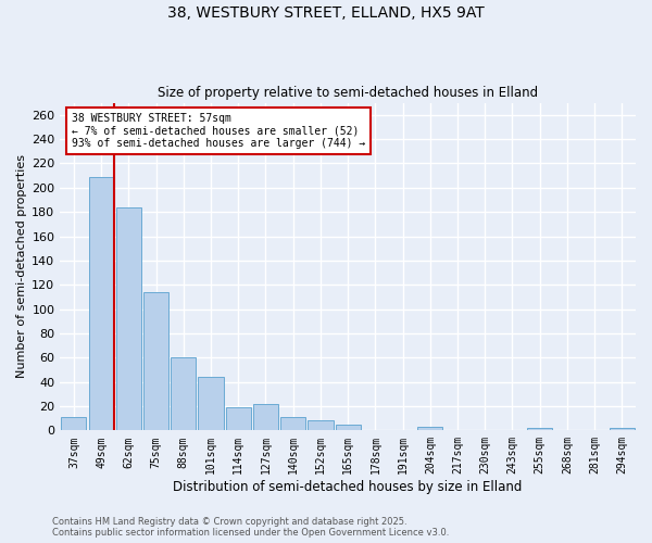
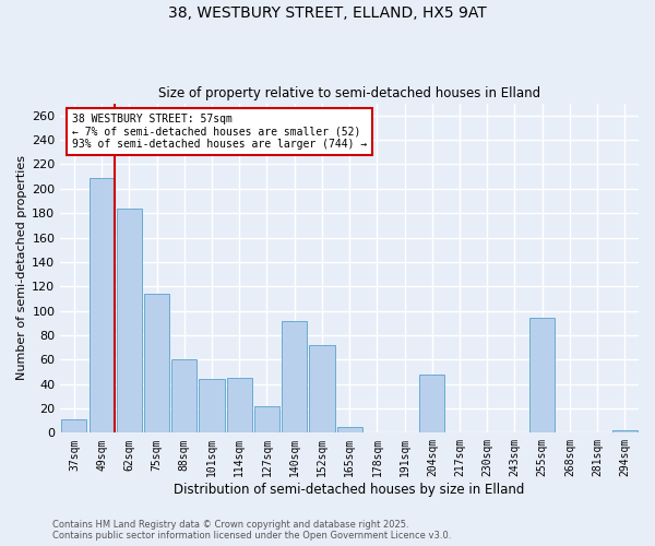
114sqm: 19 -> 45
140sqm: 11 -> 92
152sqm: 8 -> 72
204sqm: 3 -> 48
255sqm: 2 -> 94
